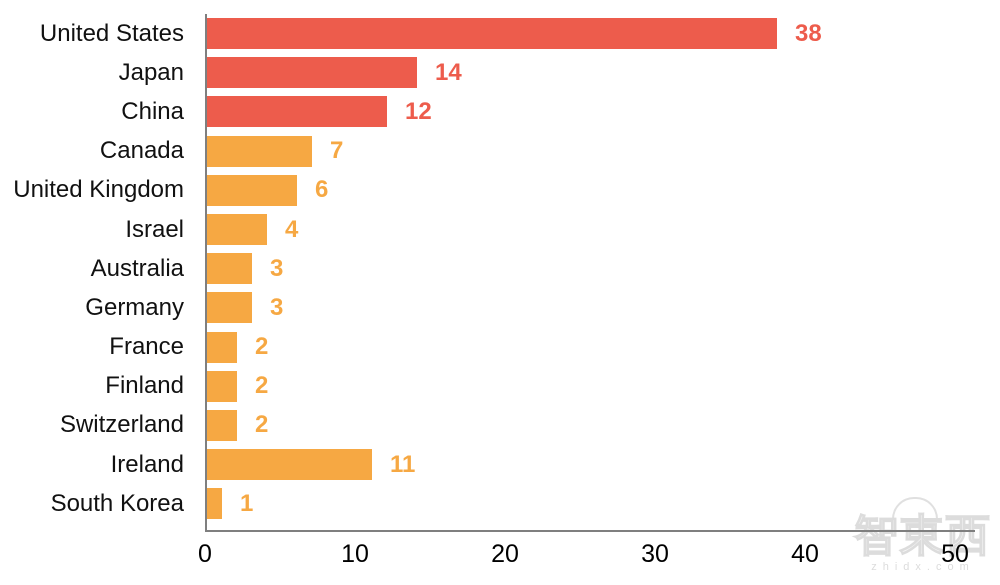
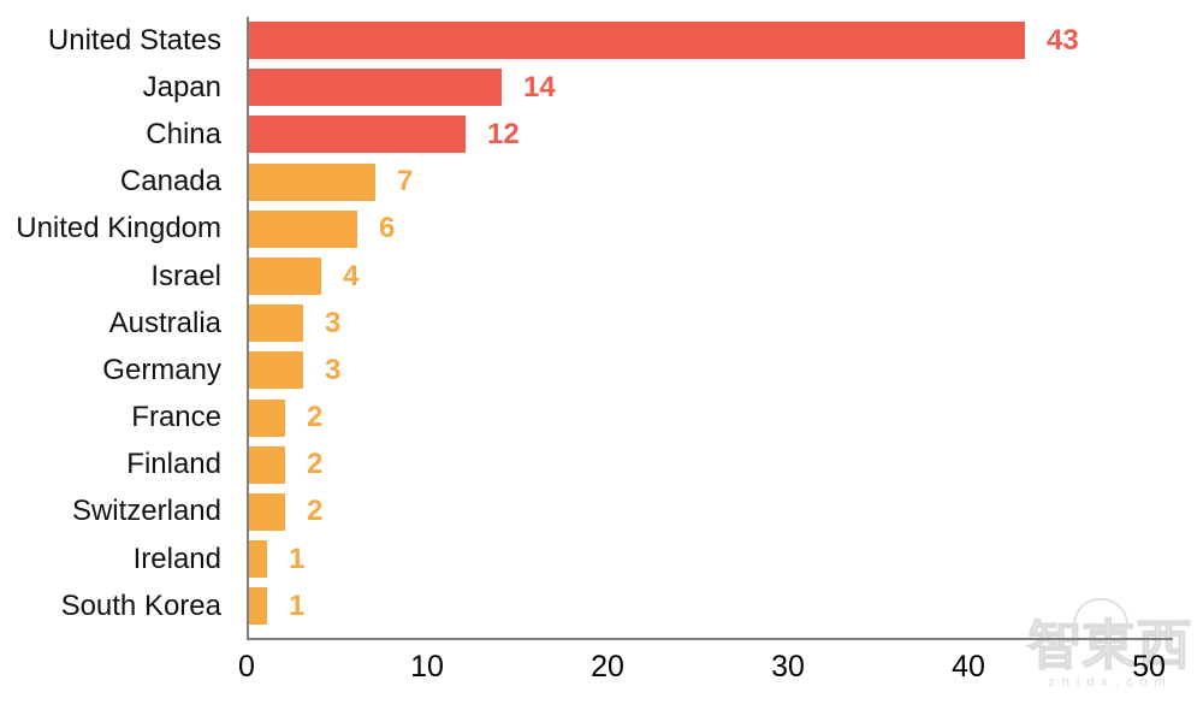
United States: 38 -> 43
Ireland: 11 -> 1
